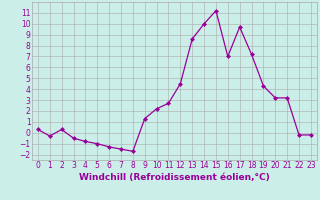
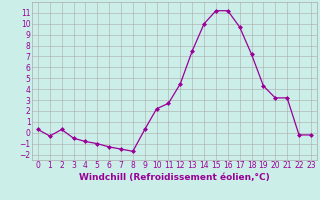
9: 1.3 -> 0.3
13: 8.6 -> 7.5
16: 7.0 -> 11.2
